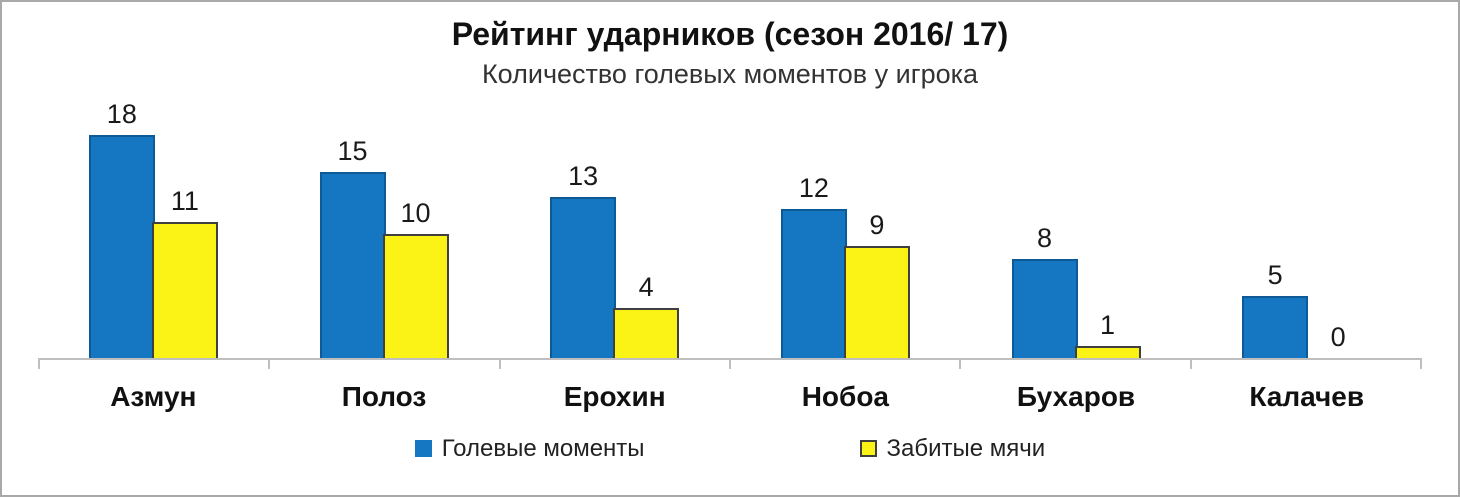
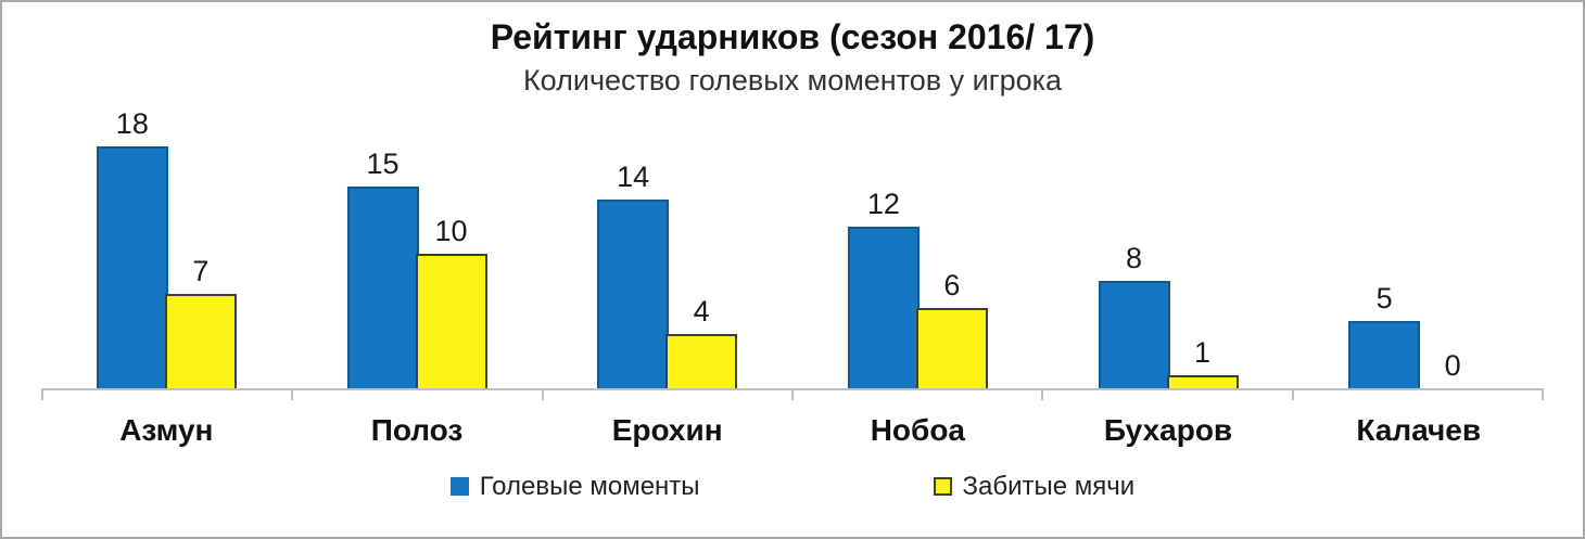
Забитые мячи/Азмун: 11 -> 7
Голевые моменты/Ерохин: 13 -> 14
Забитые мячи/Нобоа: 9 -> 6
